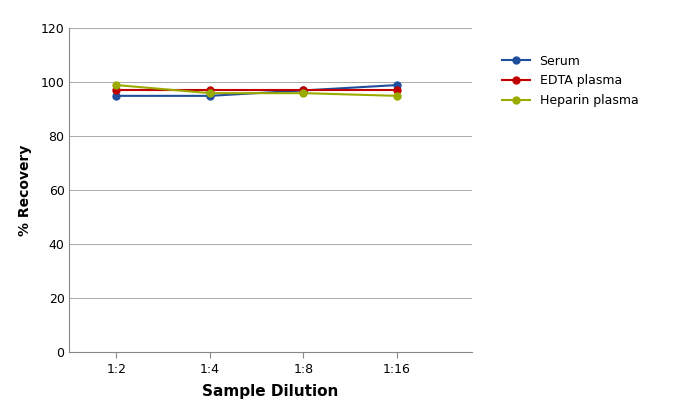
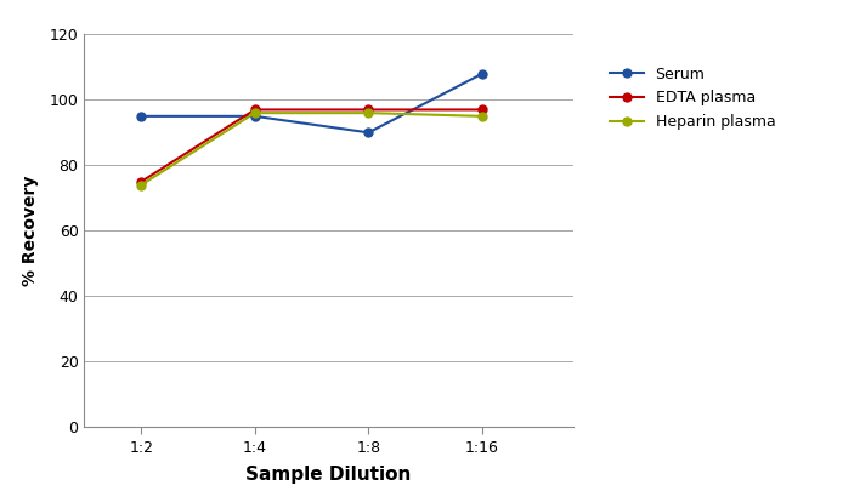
EDTA plasma/1:2: 97 -> 75
Heparin plasma/1:2: 99 -> 74
Serum/1:8: 97 -> 90
Serum/1:16: 99 -> 108
